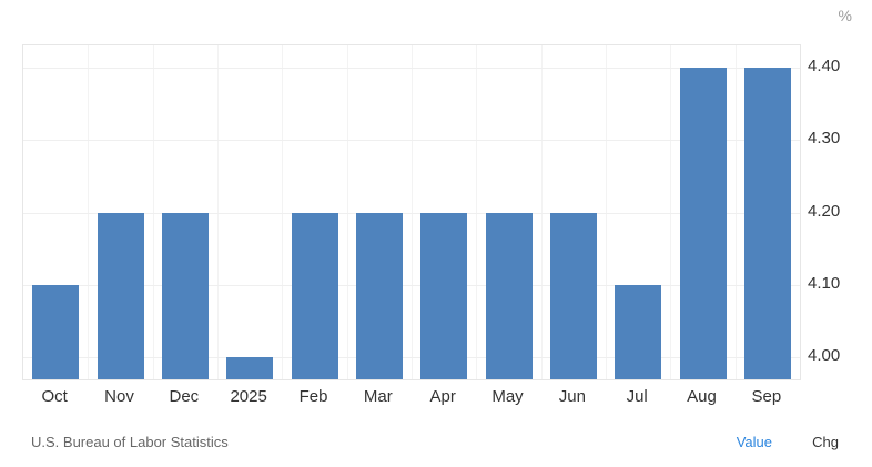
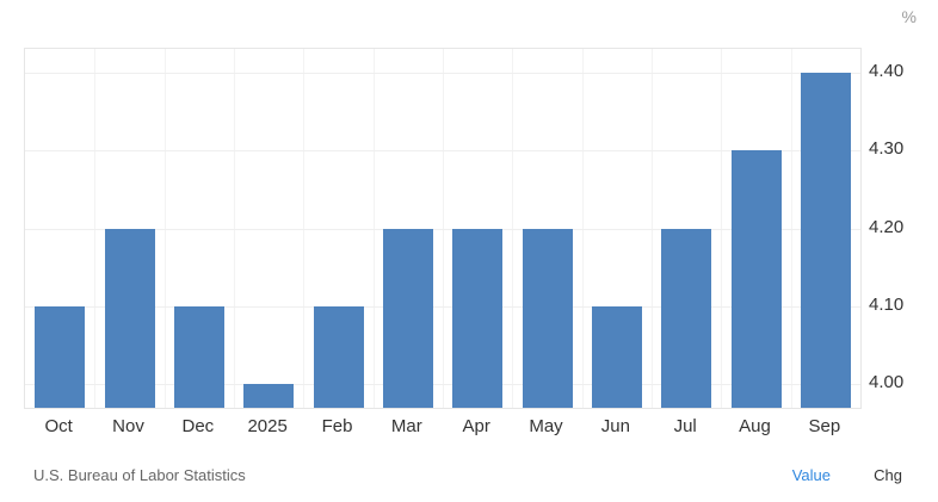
Dec: 4.2 -> 4.1
Feb: 4.2 -> 4.1
Jun: 4.2 -> 4.1
Jul: 4.1 -> 4.2
Aug: 4.4 -> 4.3
